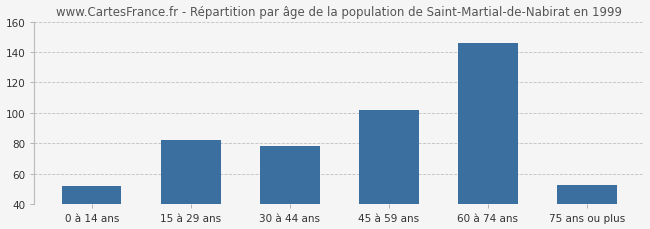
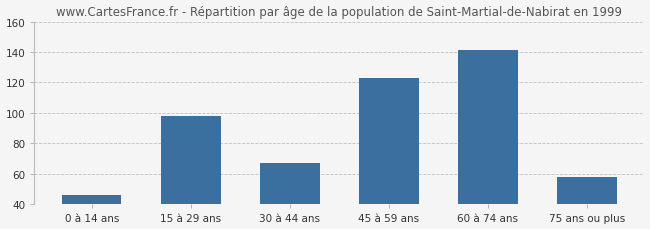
0 à 14 ans: 52 -> 46
15 à 29 ans: 82 -> 98
30 à 44 ans: 78 -> 67
45 à 59 ans: 102 -> 123
60 à 74 ans: 146 -> 141
75 ans ou plus: 53 -> 58
